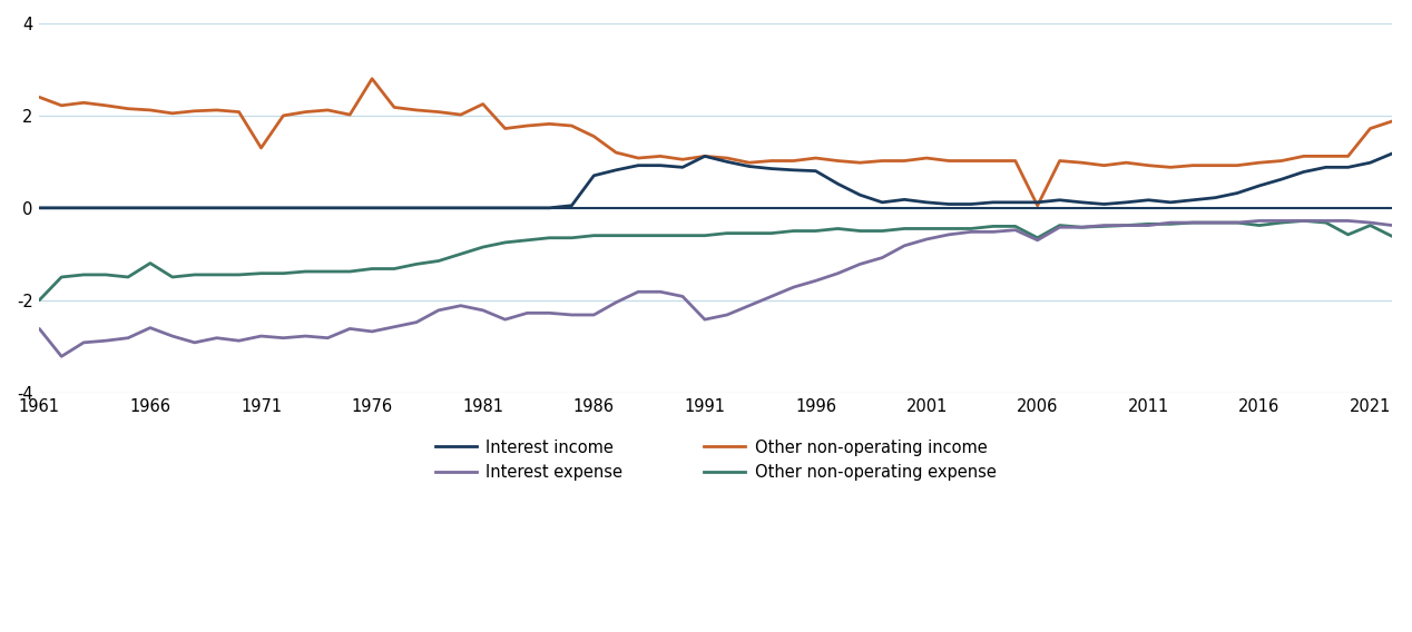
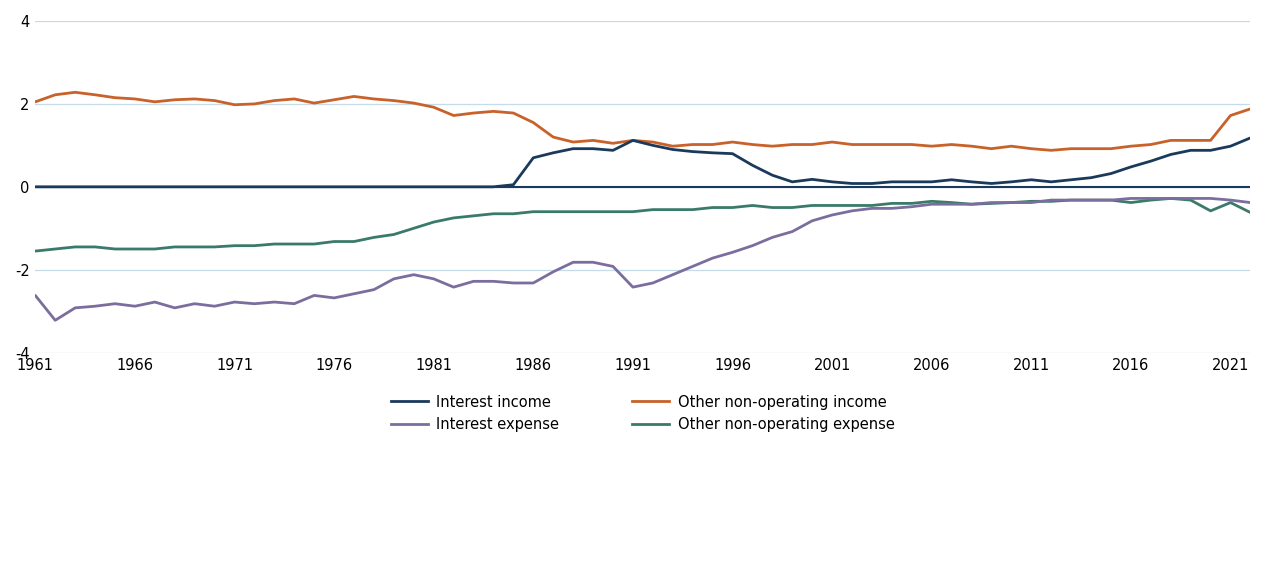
Other non-operating income/1961: 2.40 -> 2.05
Other non-operating expense/1961: -2.00 -> -1.55
Interest expense/1966: -2.60 -> -2.88
Other non-operating expense/1966: -1.20 -> -1.50
Other non-operating income/1971: 1.30 -> 1.98
Other non-operating income/1976: 2.80 -> 2.10
Other non-operating income/1981: 2.25 -> 1.92
Other non-operating income/2006: 0.05 -> 0.98
Interest expense/2006: -0.70 -> -0.42
Other non-operating expense/2006: -0.65 -> -0.35
